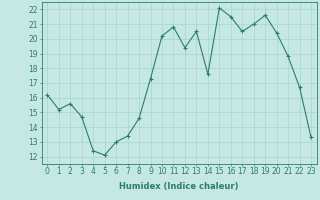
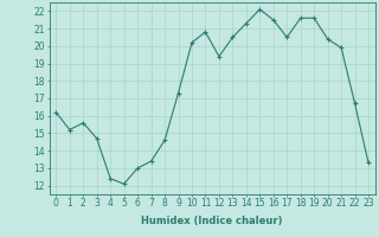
14: 17.6 -> 21.3
18: 21.0 -> 21.6
21: 18.8 -> 19.9
